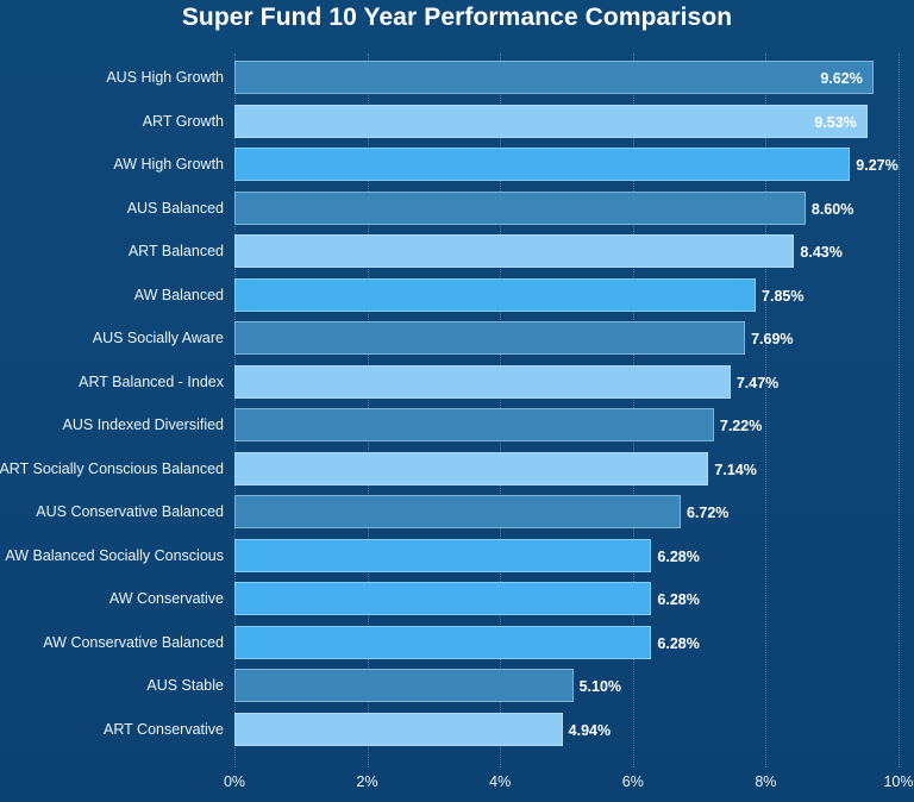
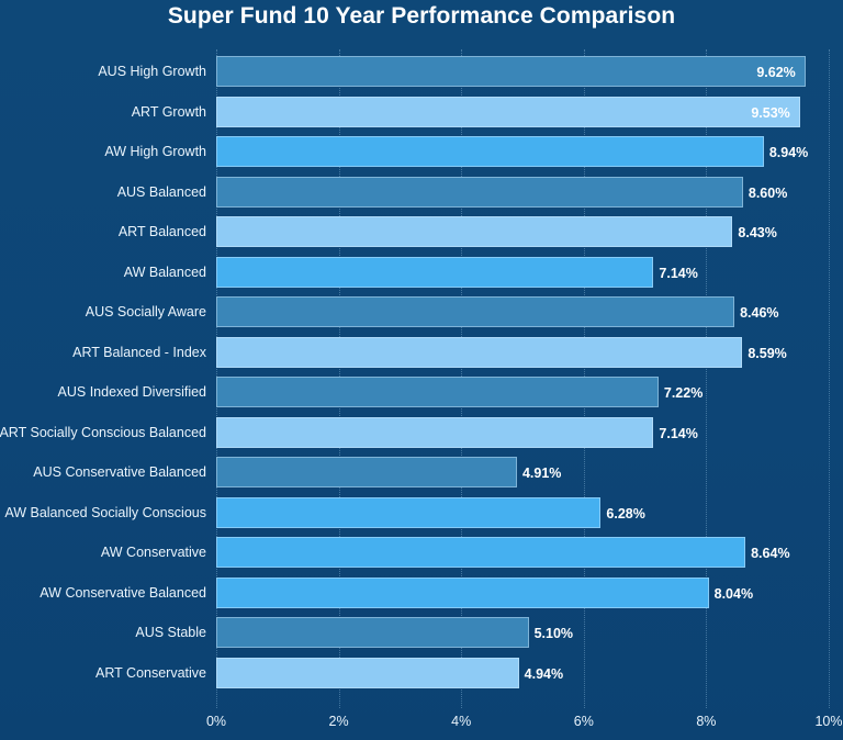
AW High Growth: 9.27% -> 8.94%
AW Balanced: 7.85% -> 7.14%
AUS Socially Aware: 7.69% -> 8.46%
ART Balanced - Index: 7.47% -> 8.59%
AUS Conservative Balanced: 6.72% -> 4.91%
AW Conservative: 6.28% -> 8.64%
AW Conservative Balanced: 6.28% -> 8.04%
